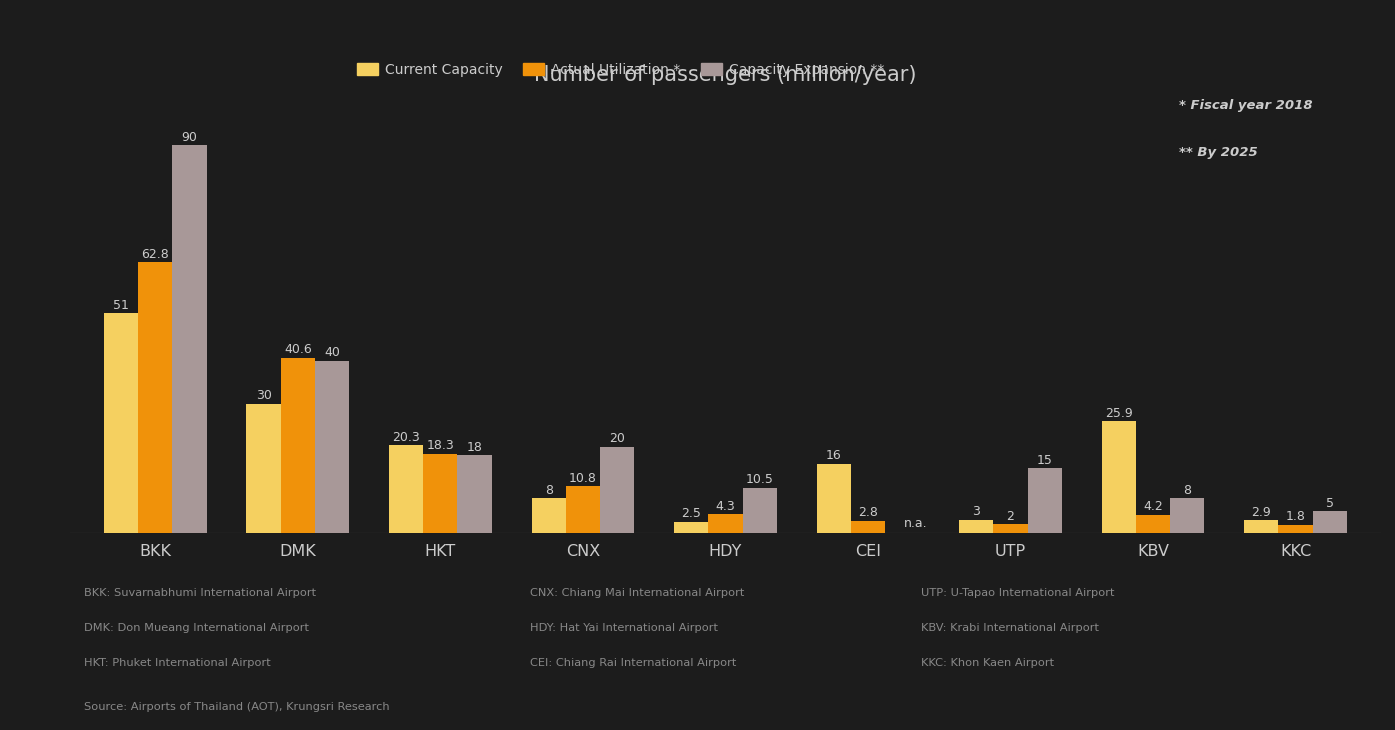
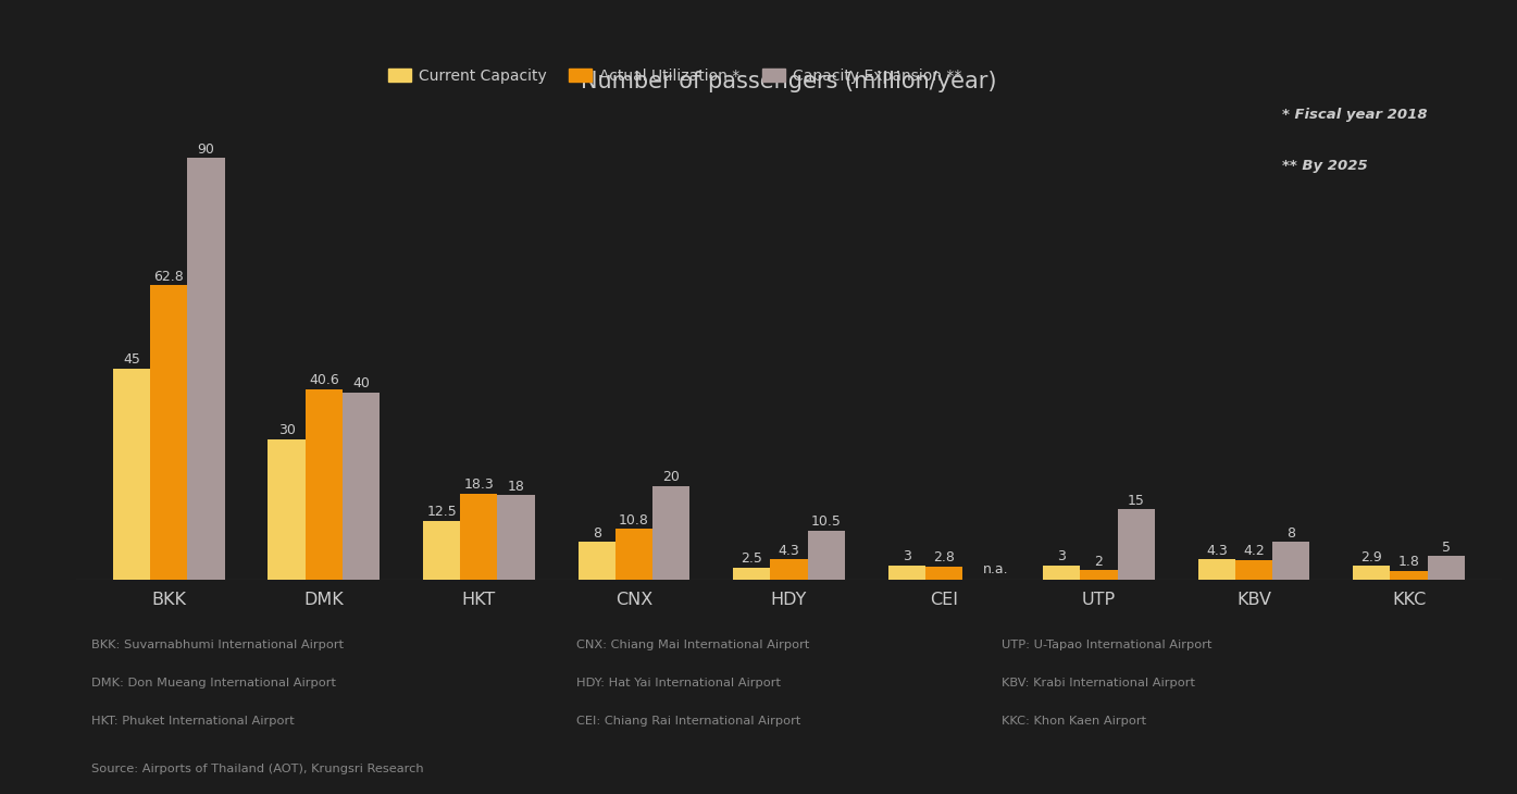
Current Capacity/BKK: 51 -> 45
Current Capacity/HKT: 20.3 -> 12.5
Current Capacity/CEI: 16 -> 3
Current Capacity/KBV: 25.9 -> 4.3
